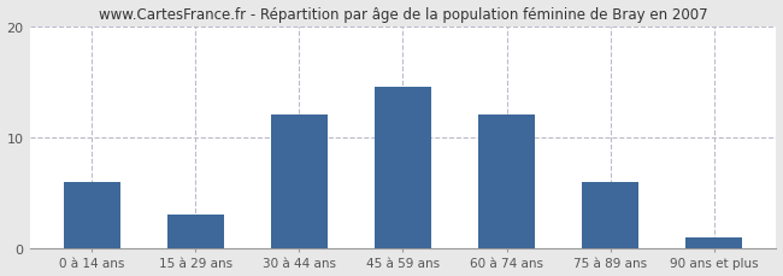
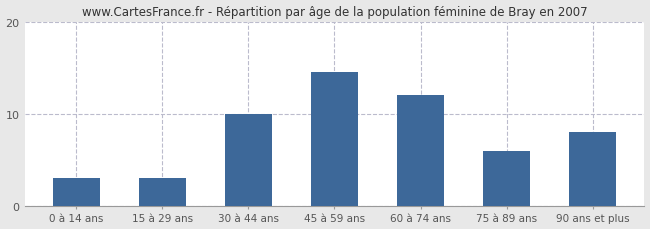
0 à 14 ans: 6.0 -> 3.0
30 à 44 ans: 12.0 -> 10.0
90 ans et plus: 1.0 -> 8.0
